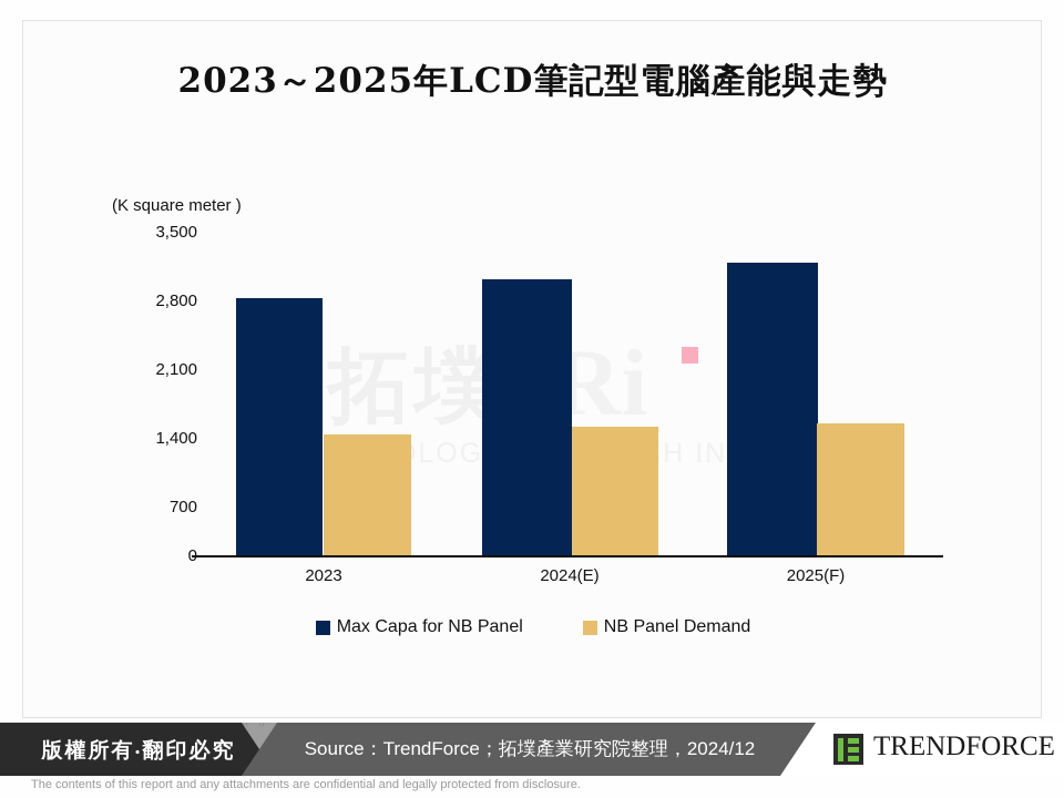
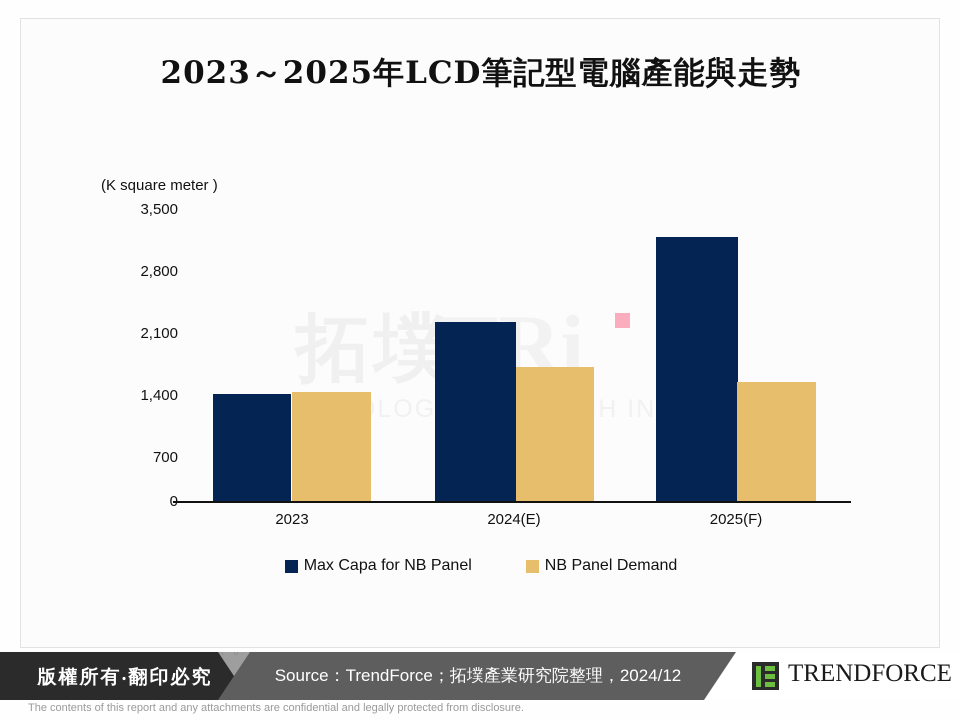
Max Capa for NB Panel/2023: 2600 -> 1200
Max Capa for NB Panel/2024(E): 2800 -> 2000
NB Panel Demand/2024(E): 1300 -> 1500
